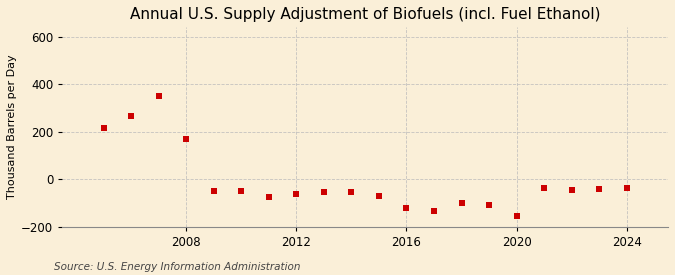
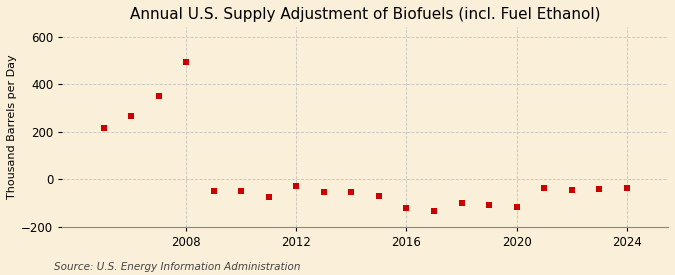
2008: 170 -> 492
2012: -60 -> -30
2020: -155 -> -115
